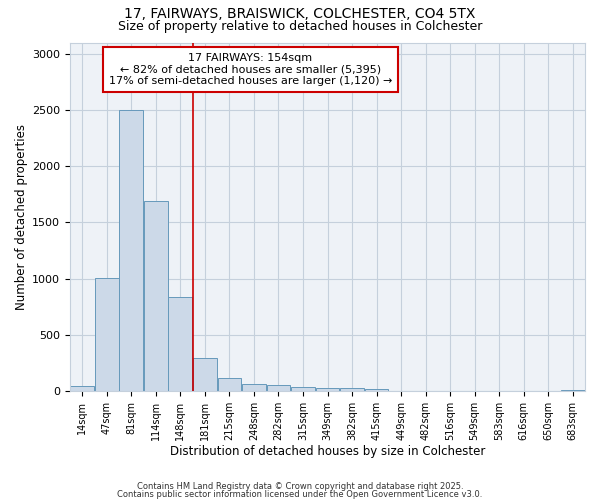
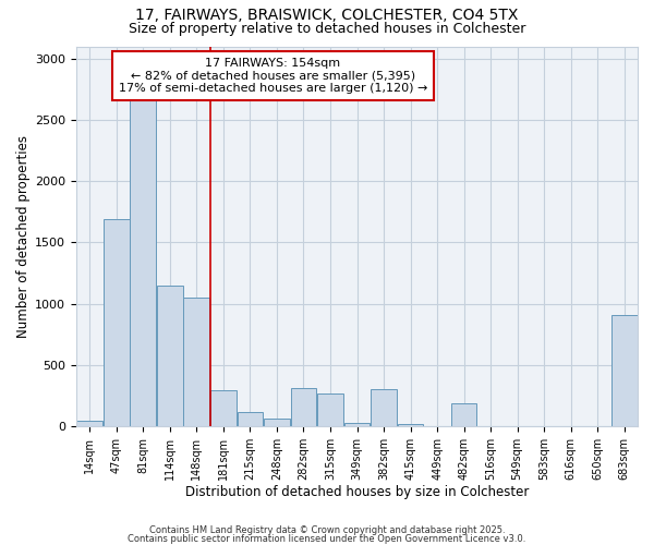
47sqm: 1010 -> 1690
81sqm: 2500 -> 2660
114sqm: 1690 -> 1150
148sqm: 840 -> 1050
282sqm: 60 -> 310
315sqm: 40 -> 270
382sqm: 30 -> 300
482sqm: 0 -> 190
683sqm: 10 -> 910
